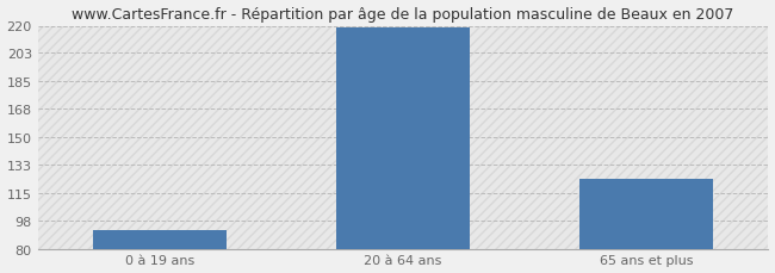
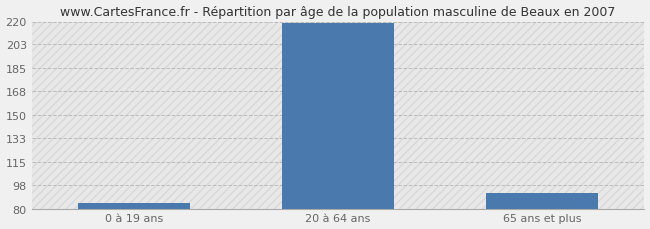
0 à 19 ans: 92 -> 84
65 ans et plus: 124 -> 92
